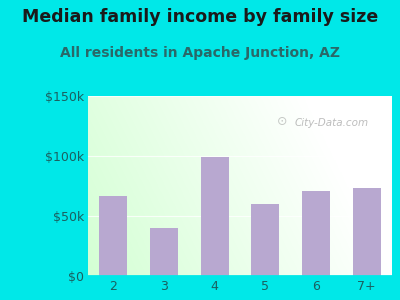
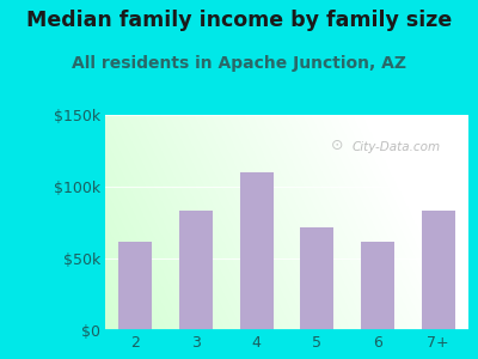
2: $67k -> $62k
3: $40k -> $83k
4: $99k -> $110k
5: $60k -> $72k
6: $71k -> $62k
7+: $73k -> $83k
